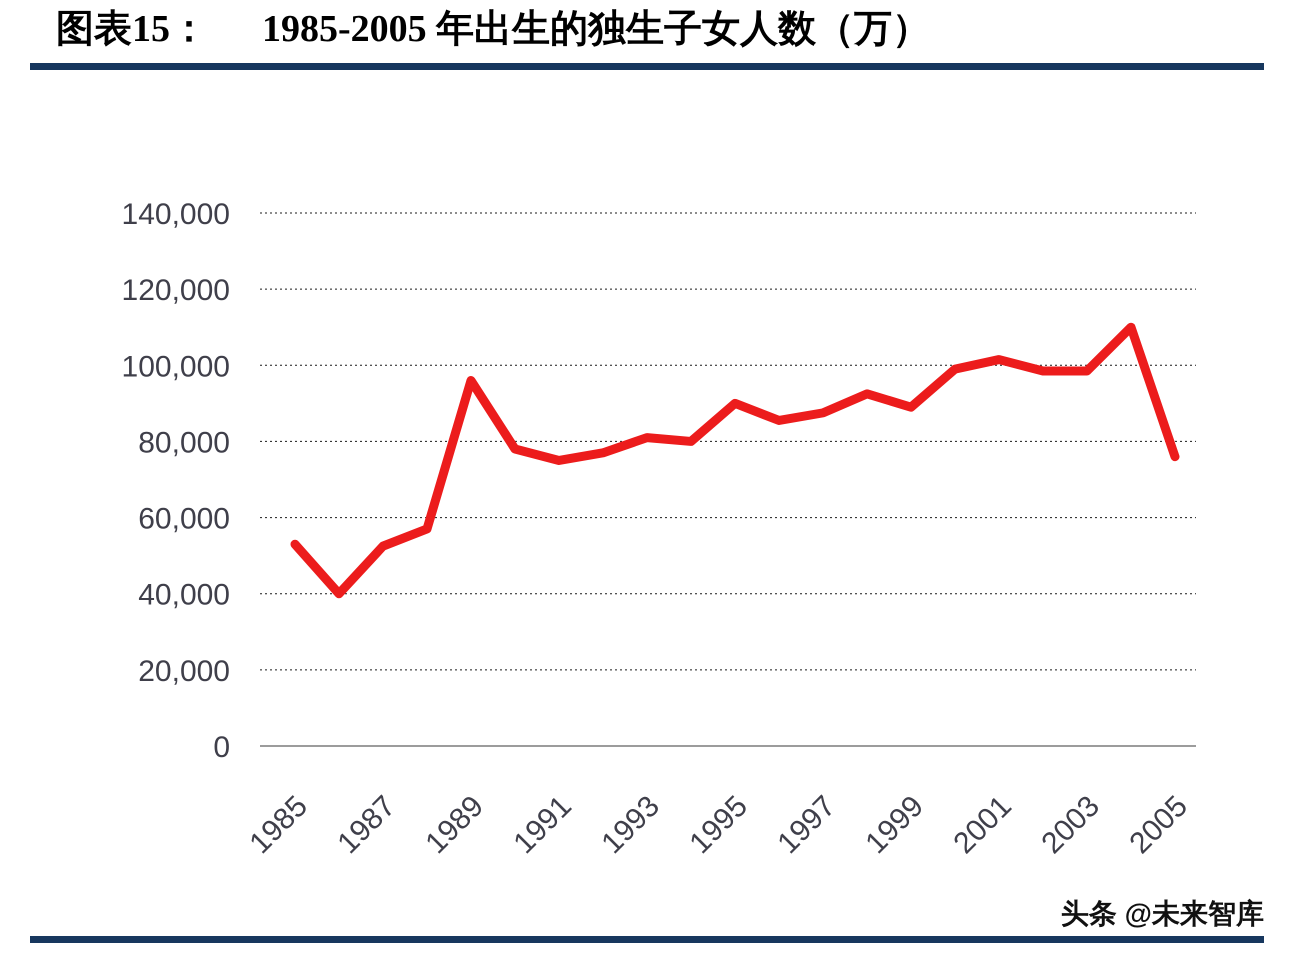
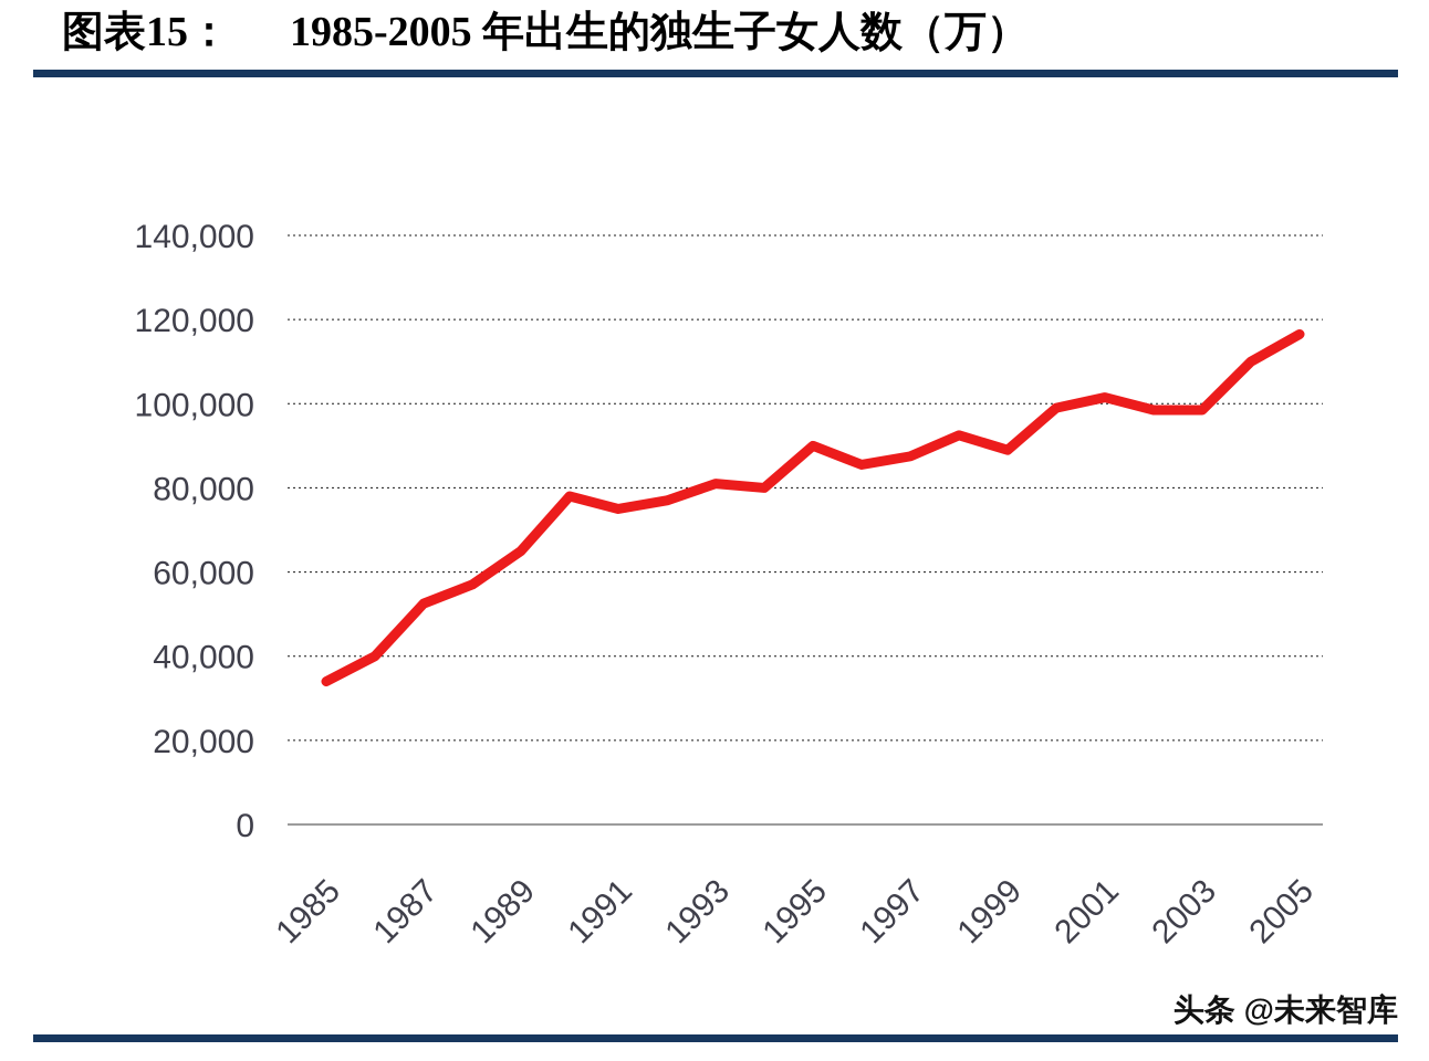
1985: 53000 -> 34000
1989: 96000 -> 65000
2005: 76000 -> 116000
